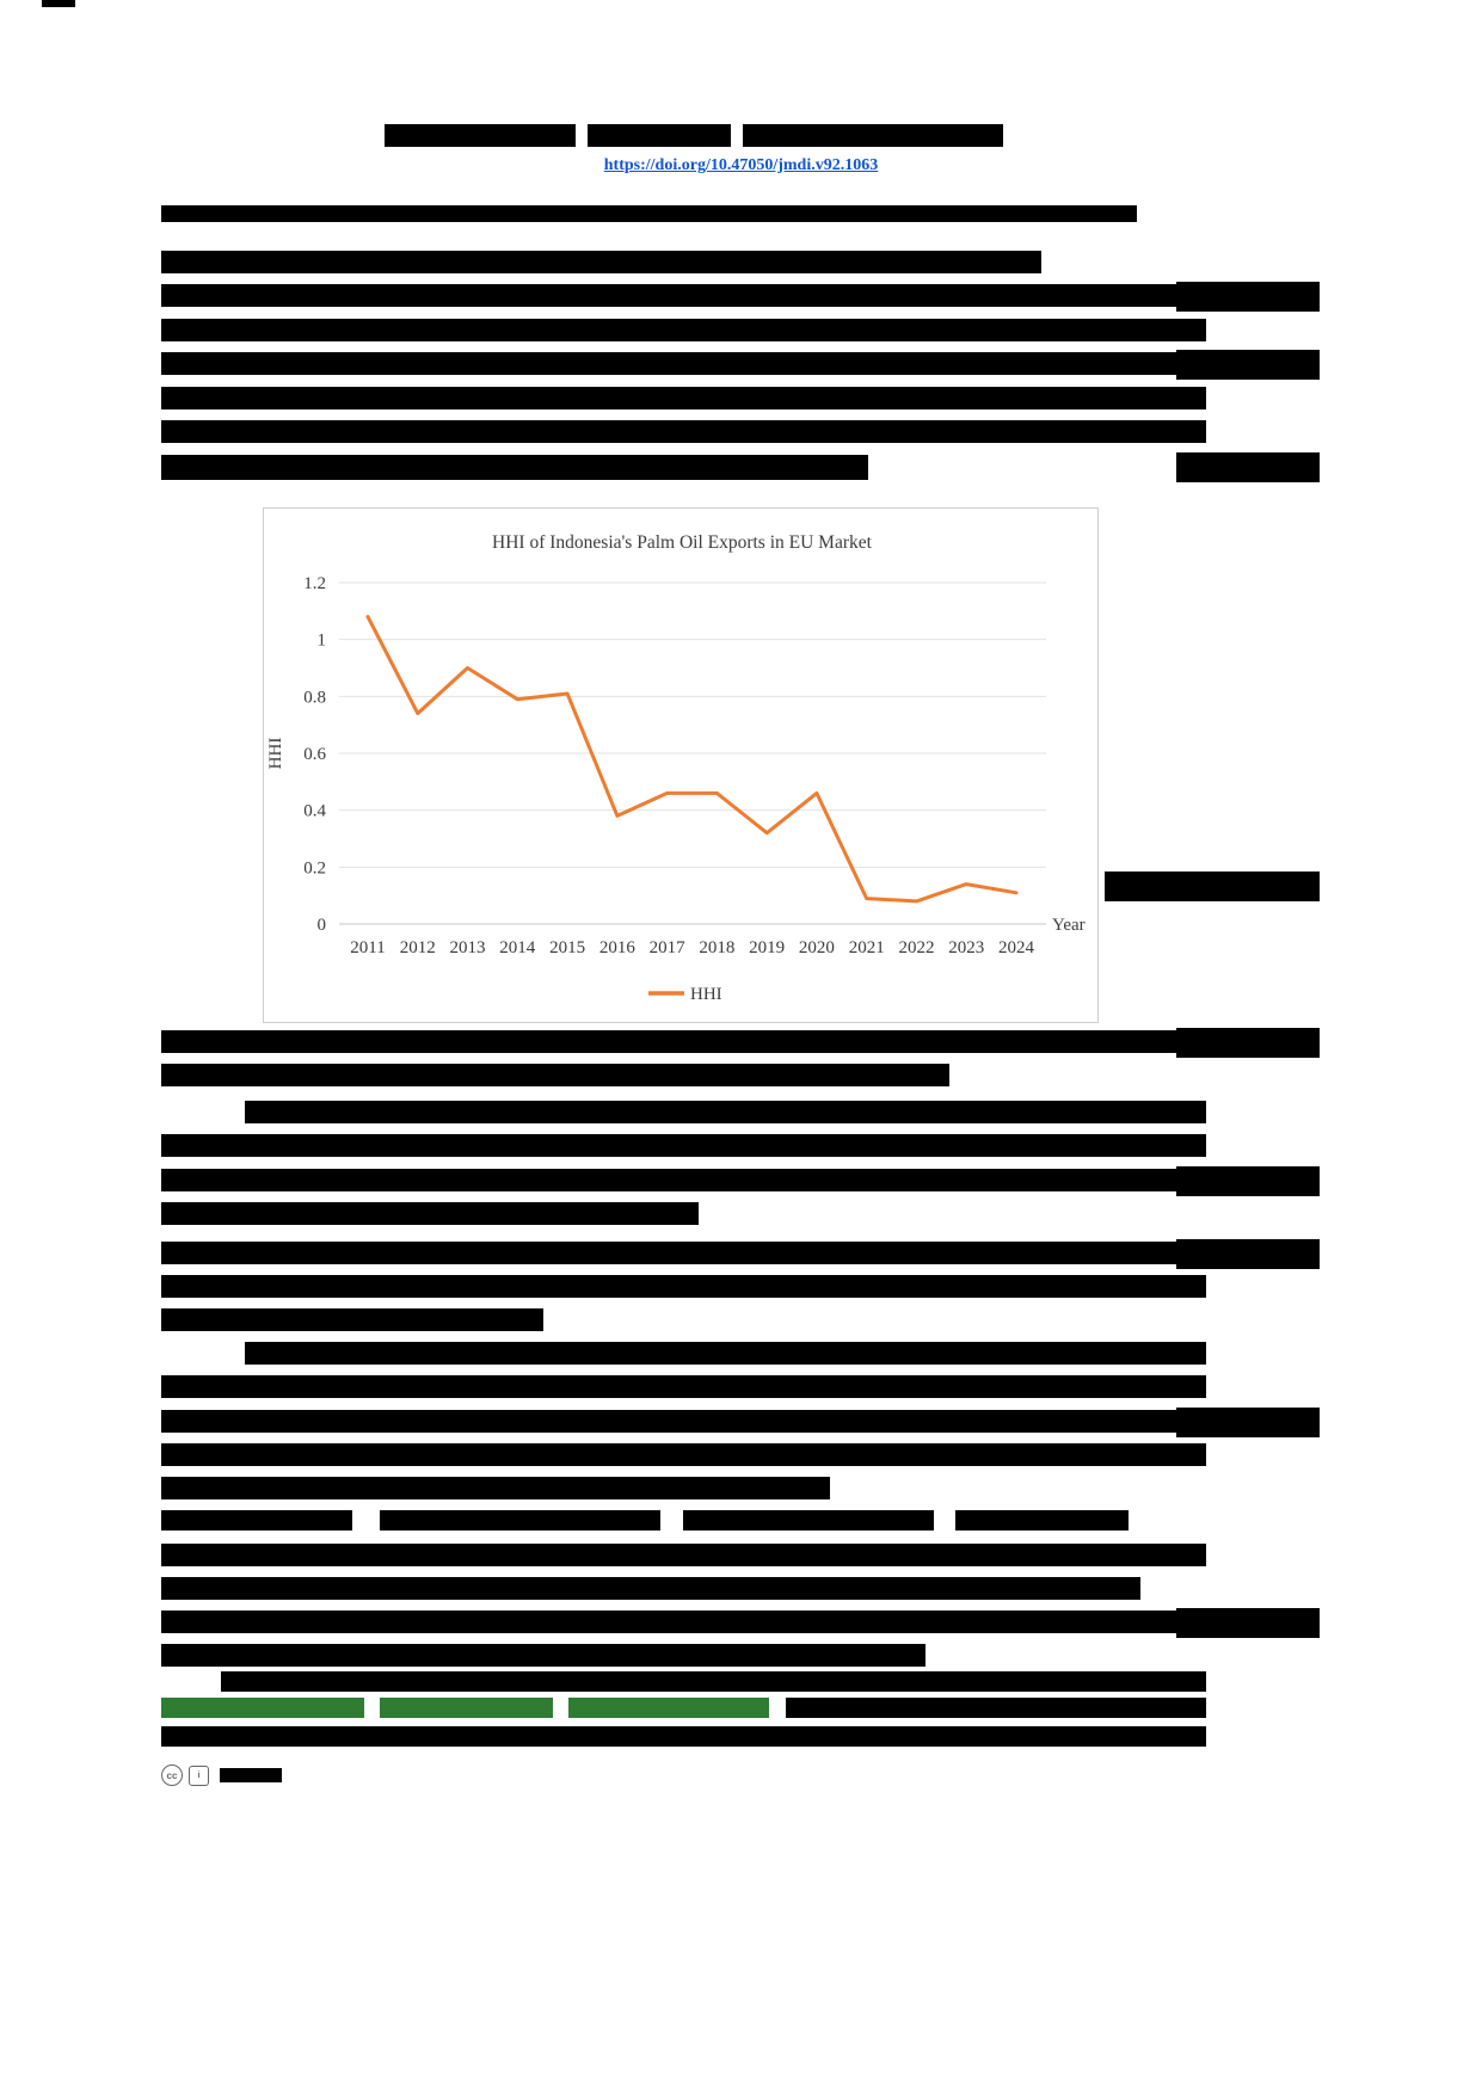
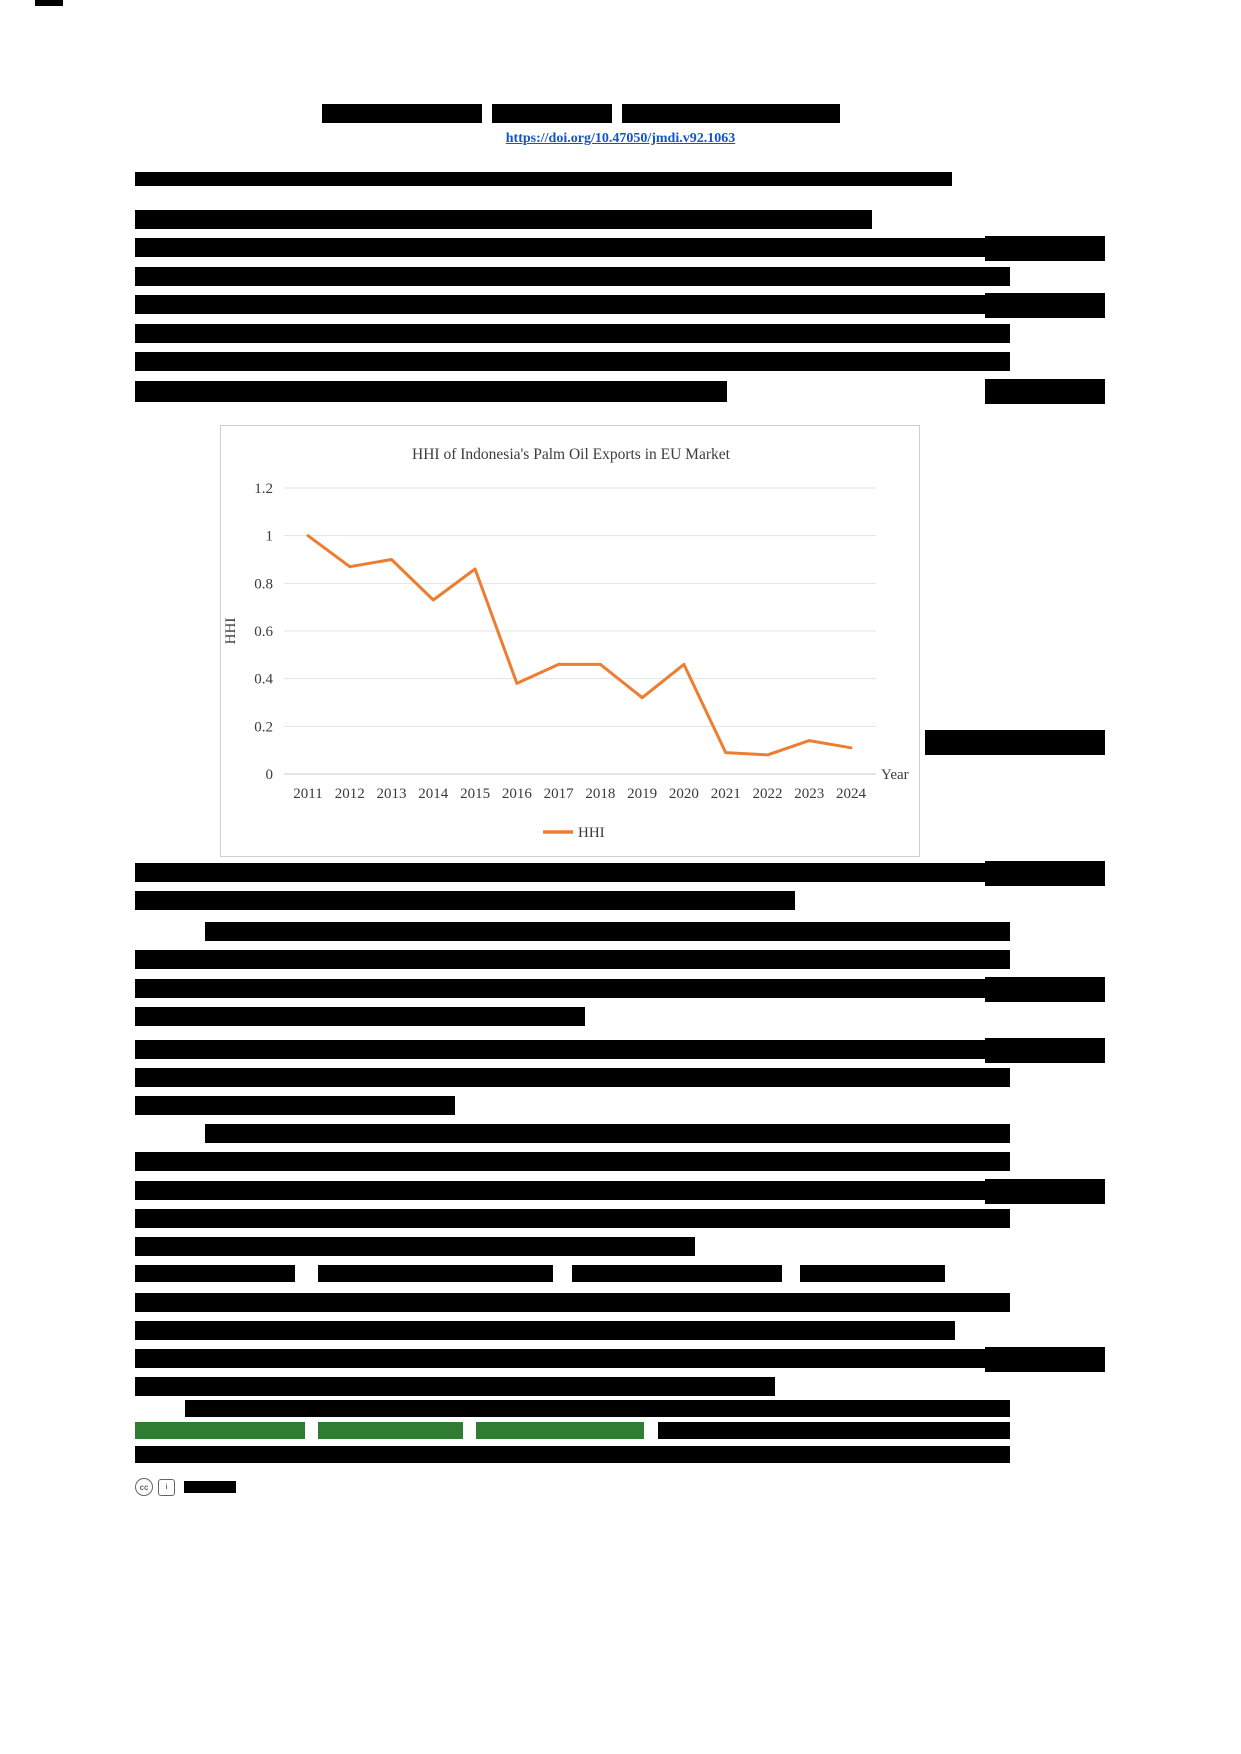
2011: 1.08 -> 1.00
2012: 0.74 -> 0.87
2014: 0.79 -> 0.73
2015: 0.81 -> 0.86
